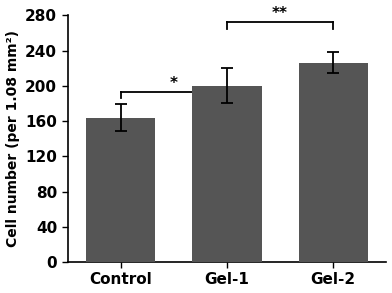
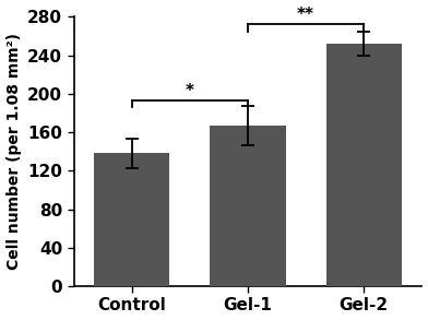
Control: 164 -> 138
Gel-1: 200 -> 167
Gel-2: 226 -> 252
